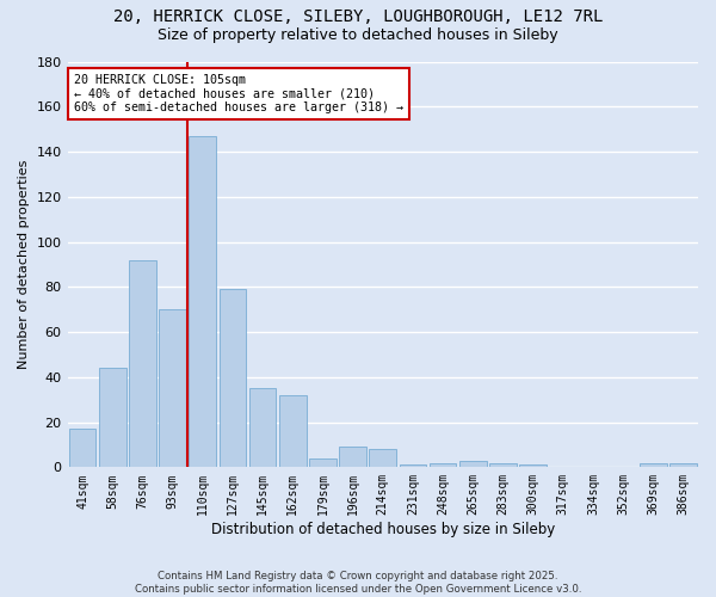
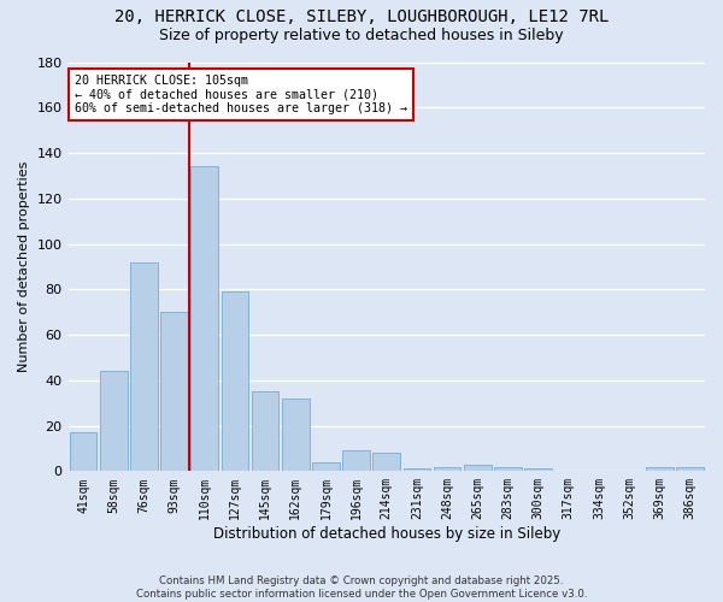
110sqm: 147 -> 134
